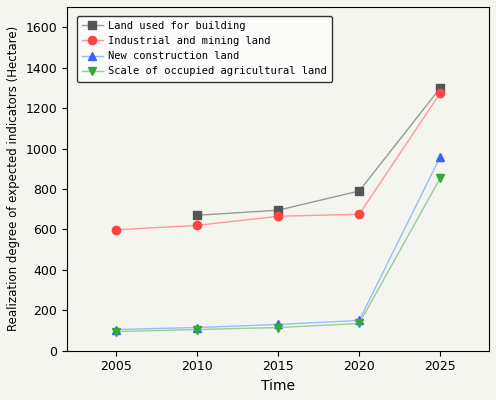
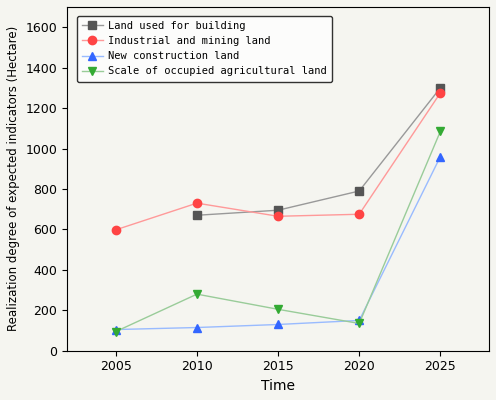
Industrial and mining land/2010: 620 -> 730
Scale of occupied agricultural land/2010: 105 -> 280
Scale of occupied agricultural land/2015: 115 -> 205
Scale of occupied agricultural land/2025: 855 -> 1085
